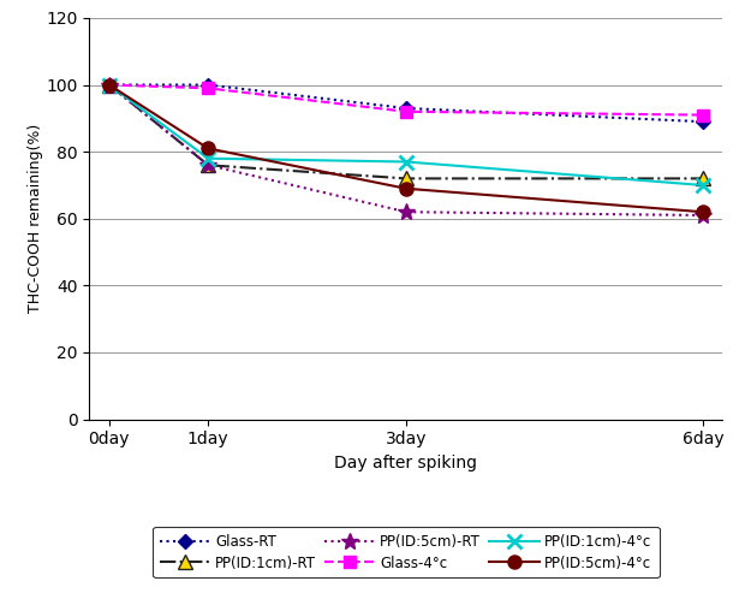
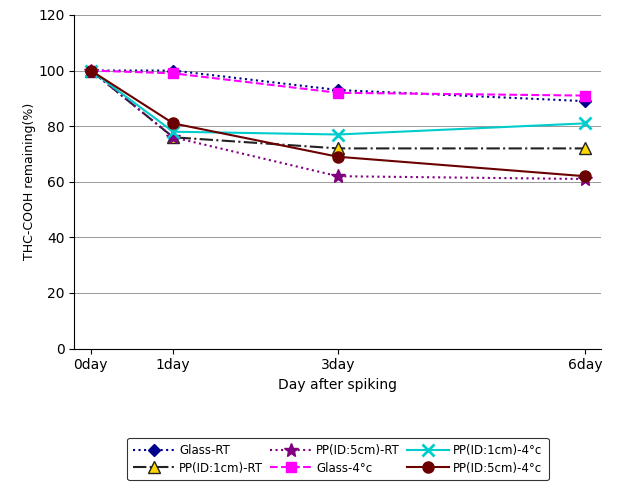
PP(ID:1cm)-4°c/6day: 70 -> 81
